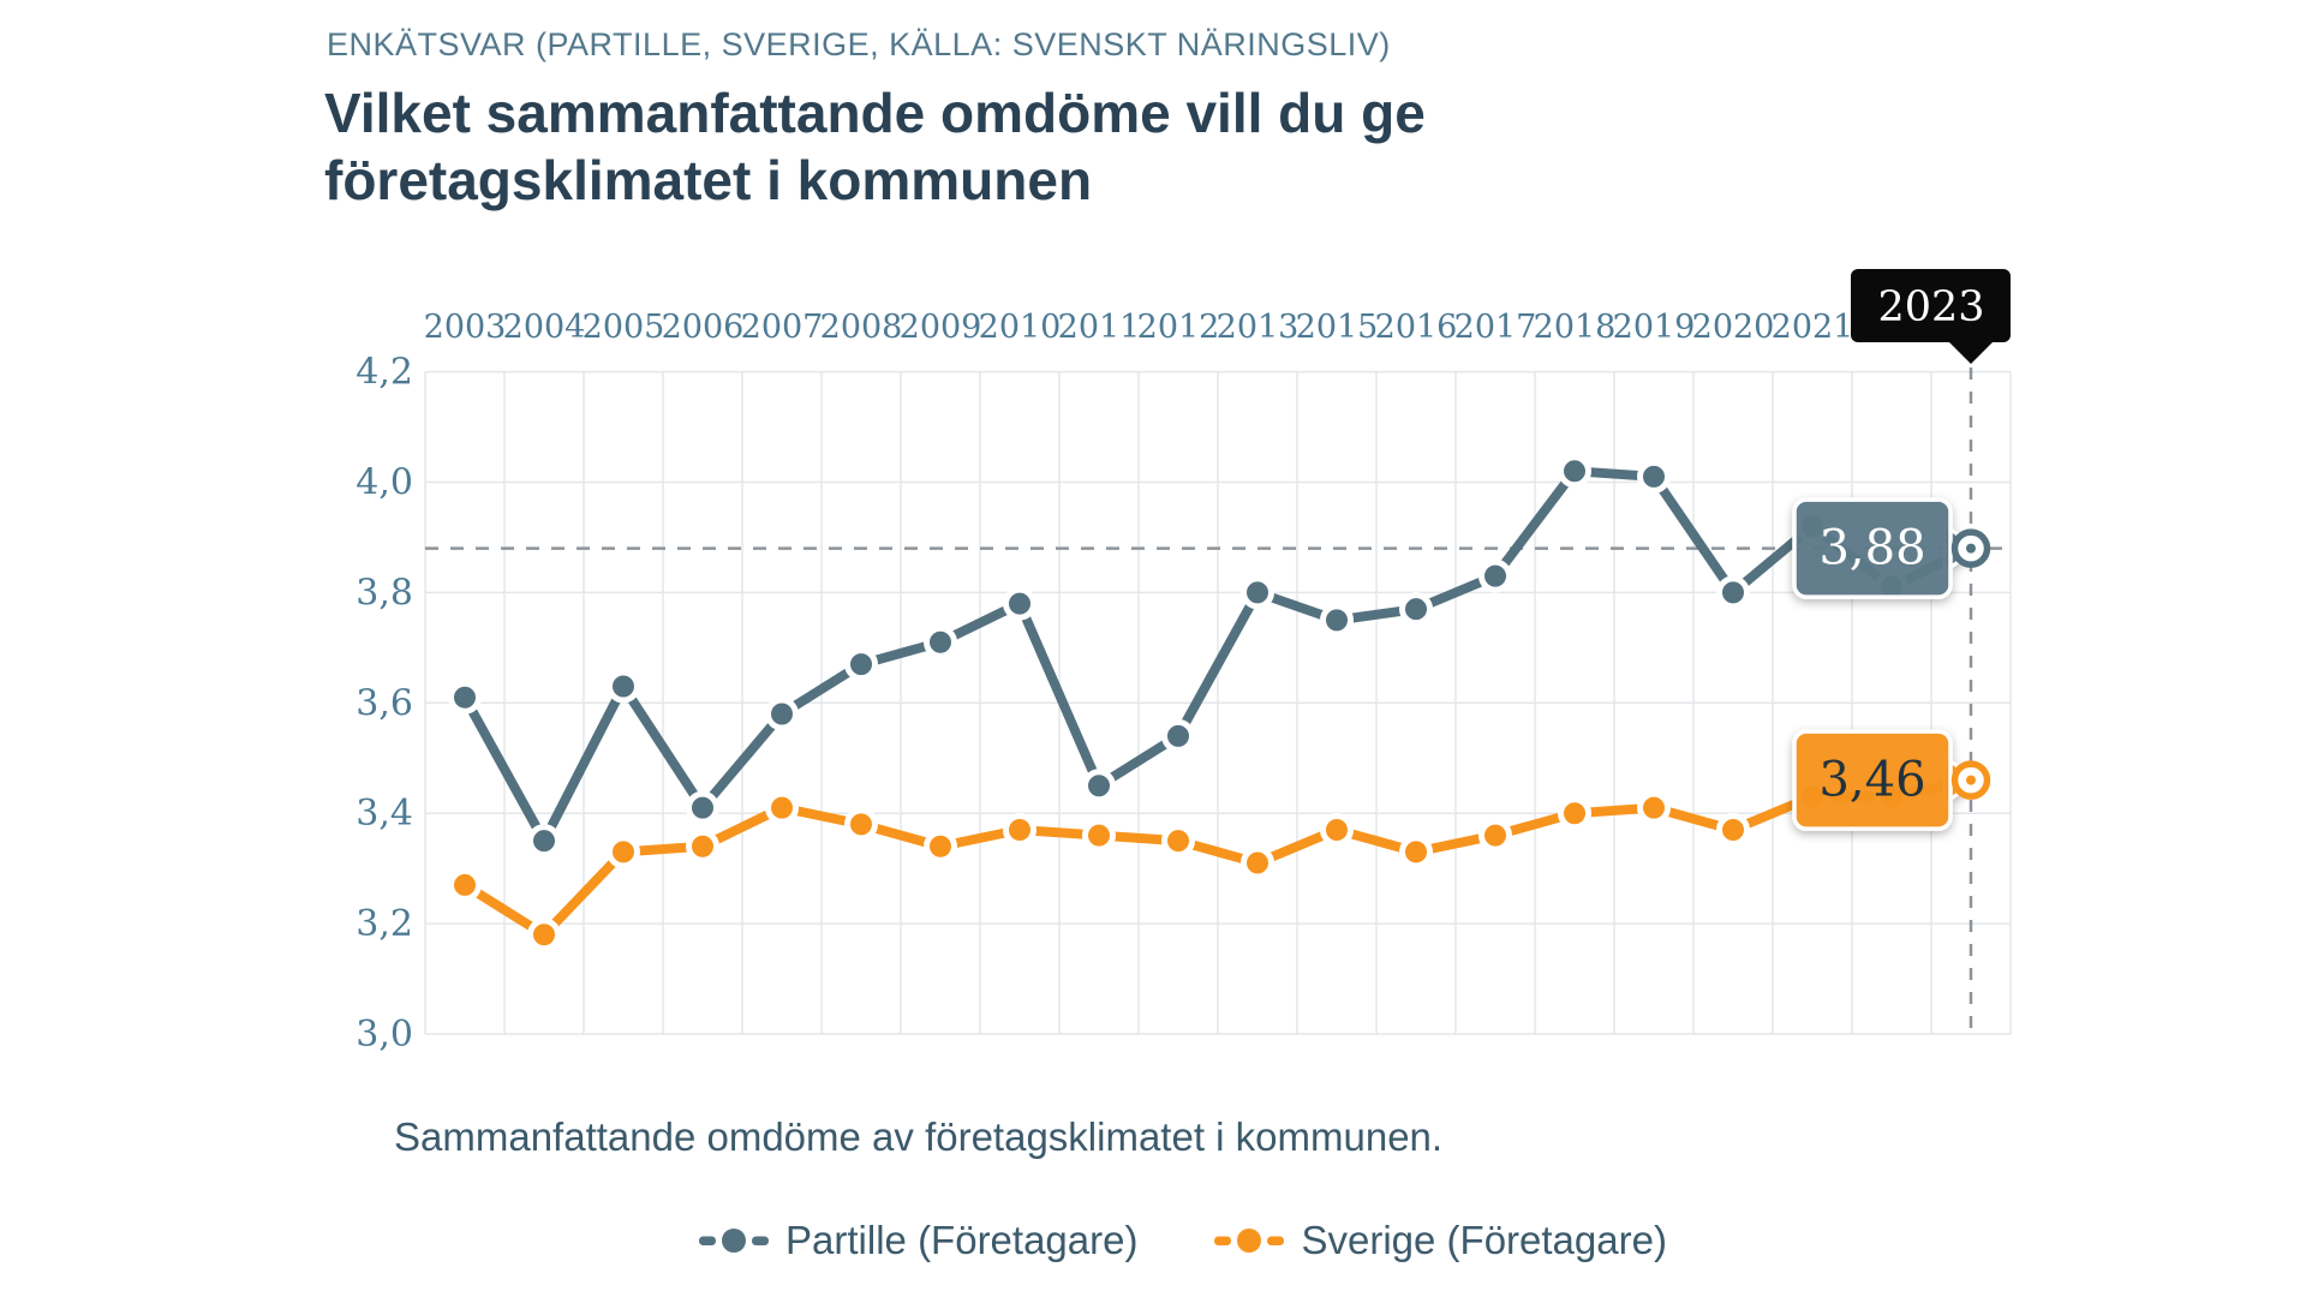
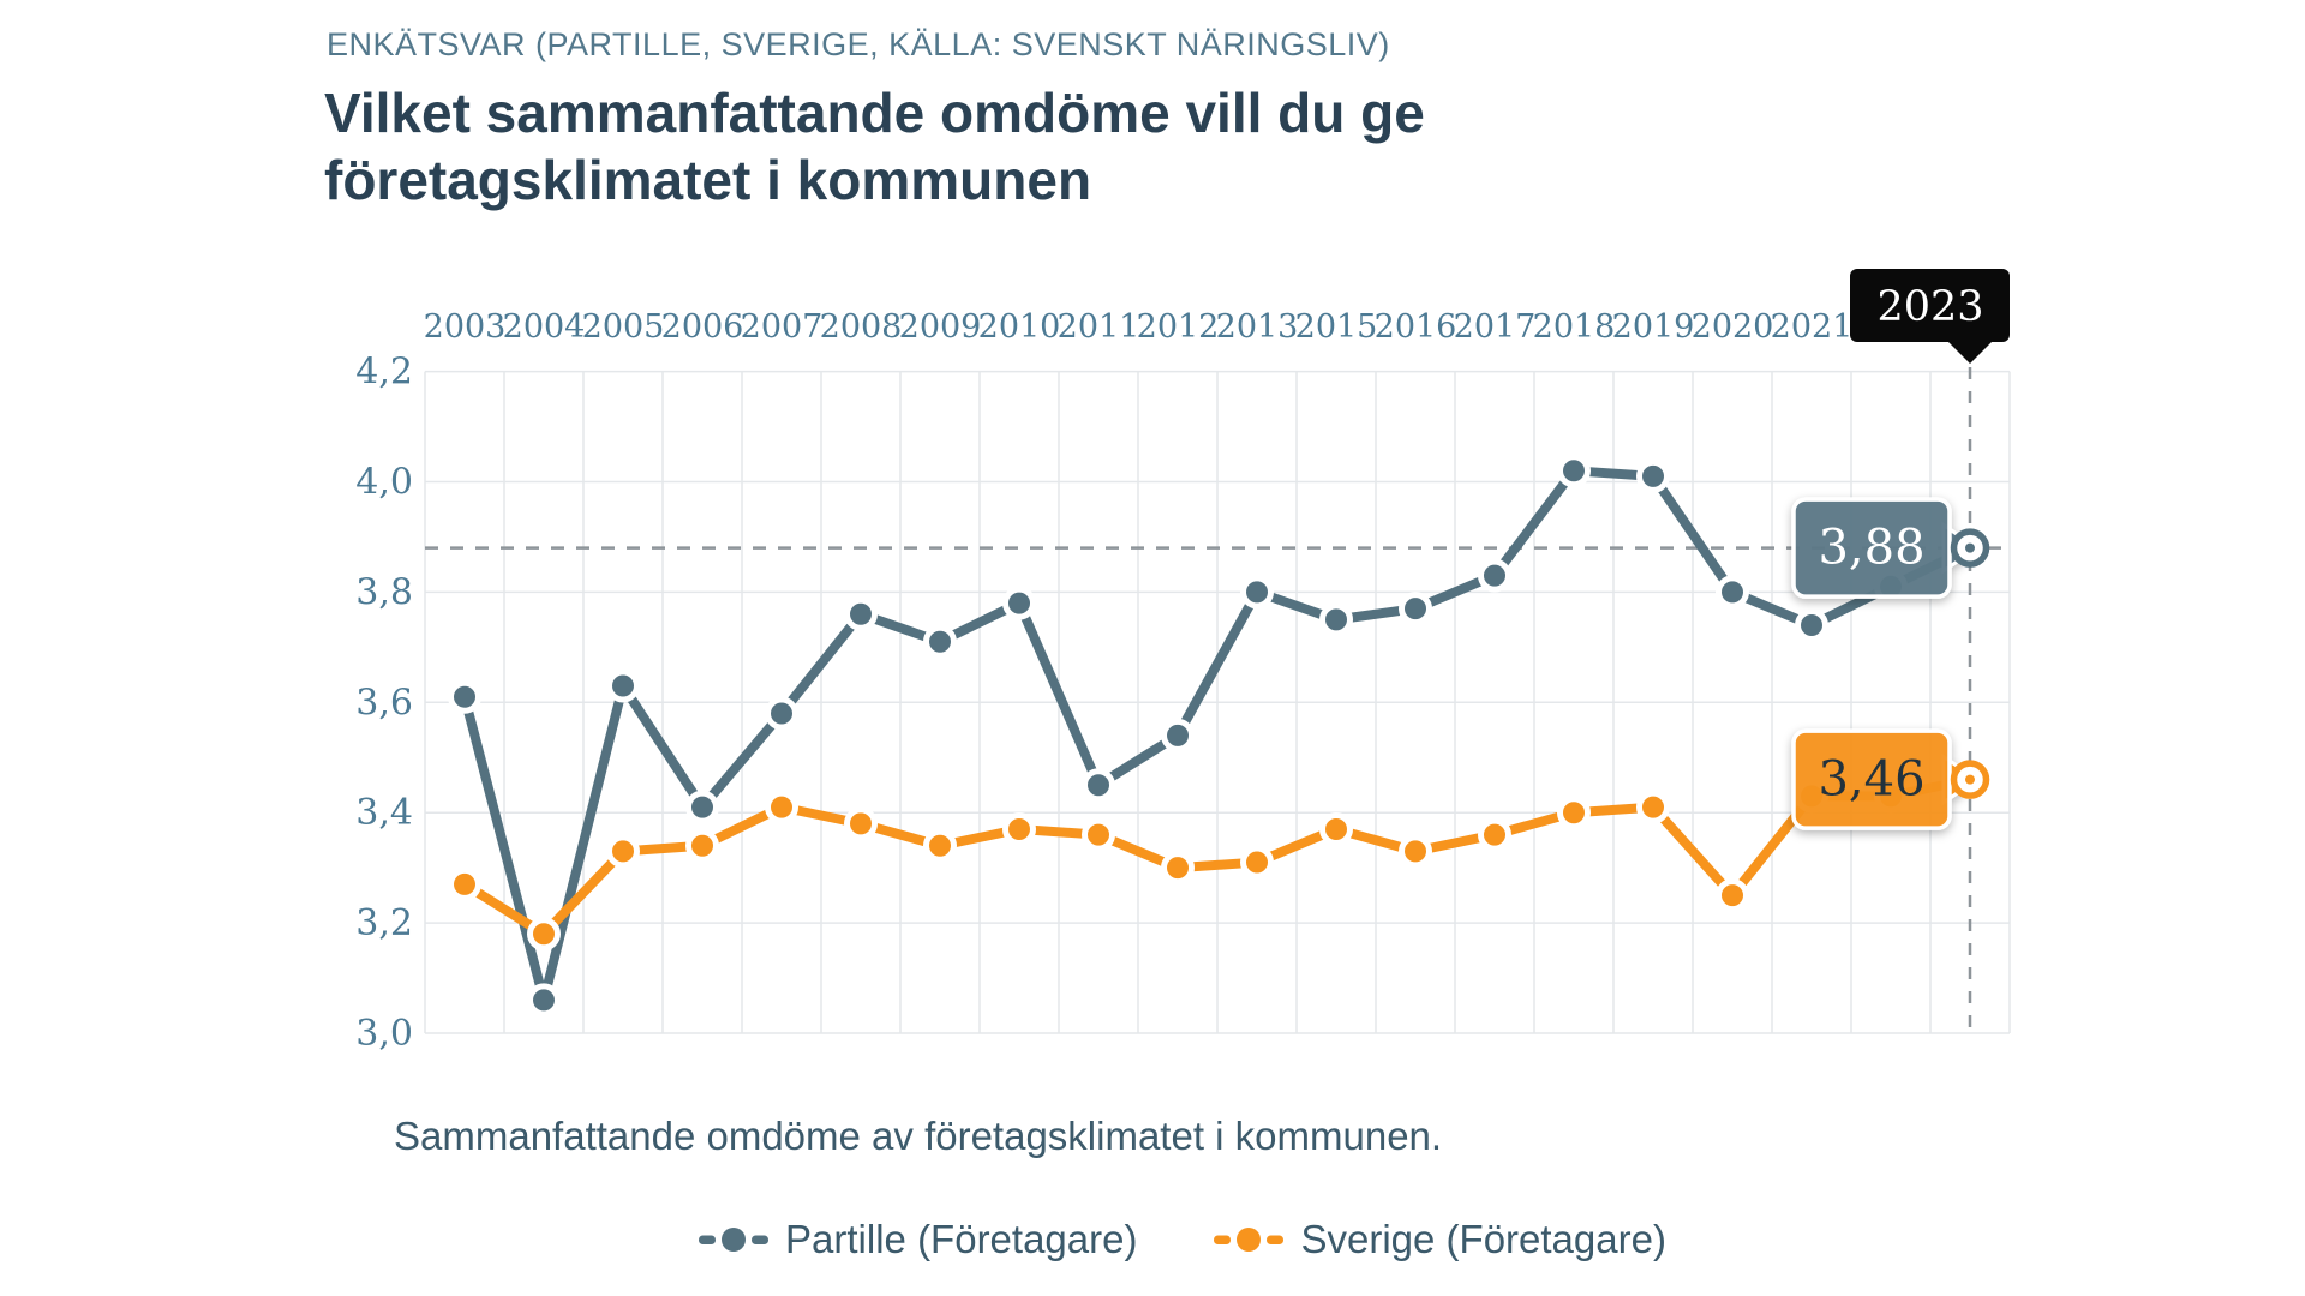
Partille (Företagare)/2004: 3,35 -> 3,06
Partille (Företagare)/2008: 3,67 -> 3,76
Sverige (Företagare)/2012: 3,35 -> 3,30
Sverige (Företagare)/2020: 3,37 -> 3,25
Partille (Företagare)/2021: 3,92 -> 3,74
